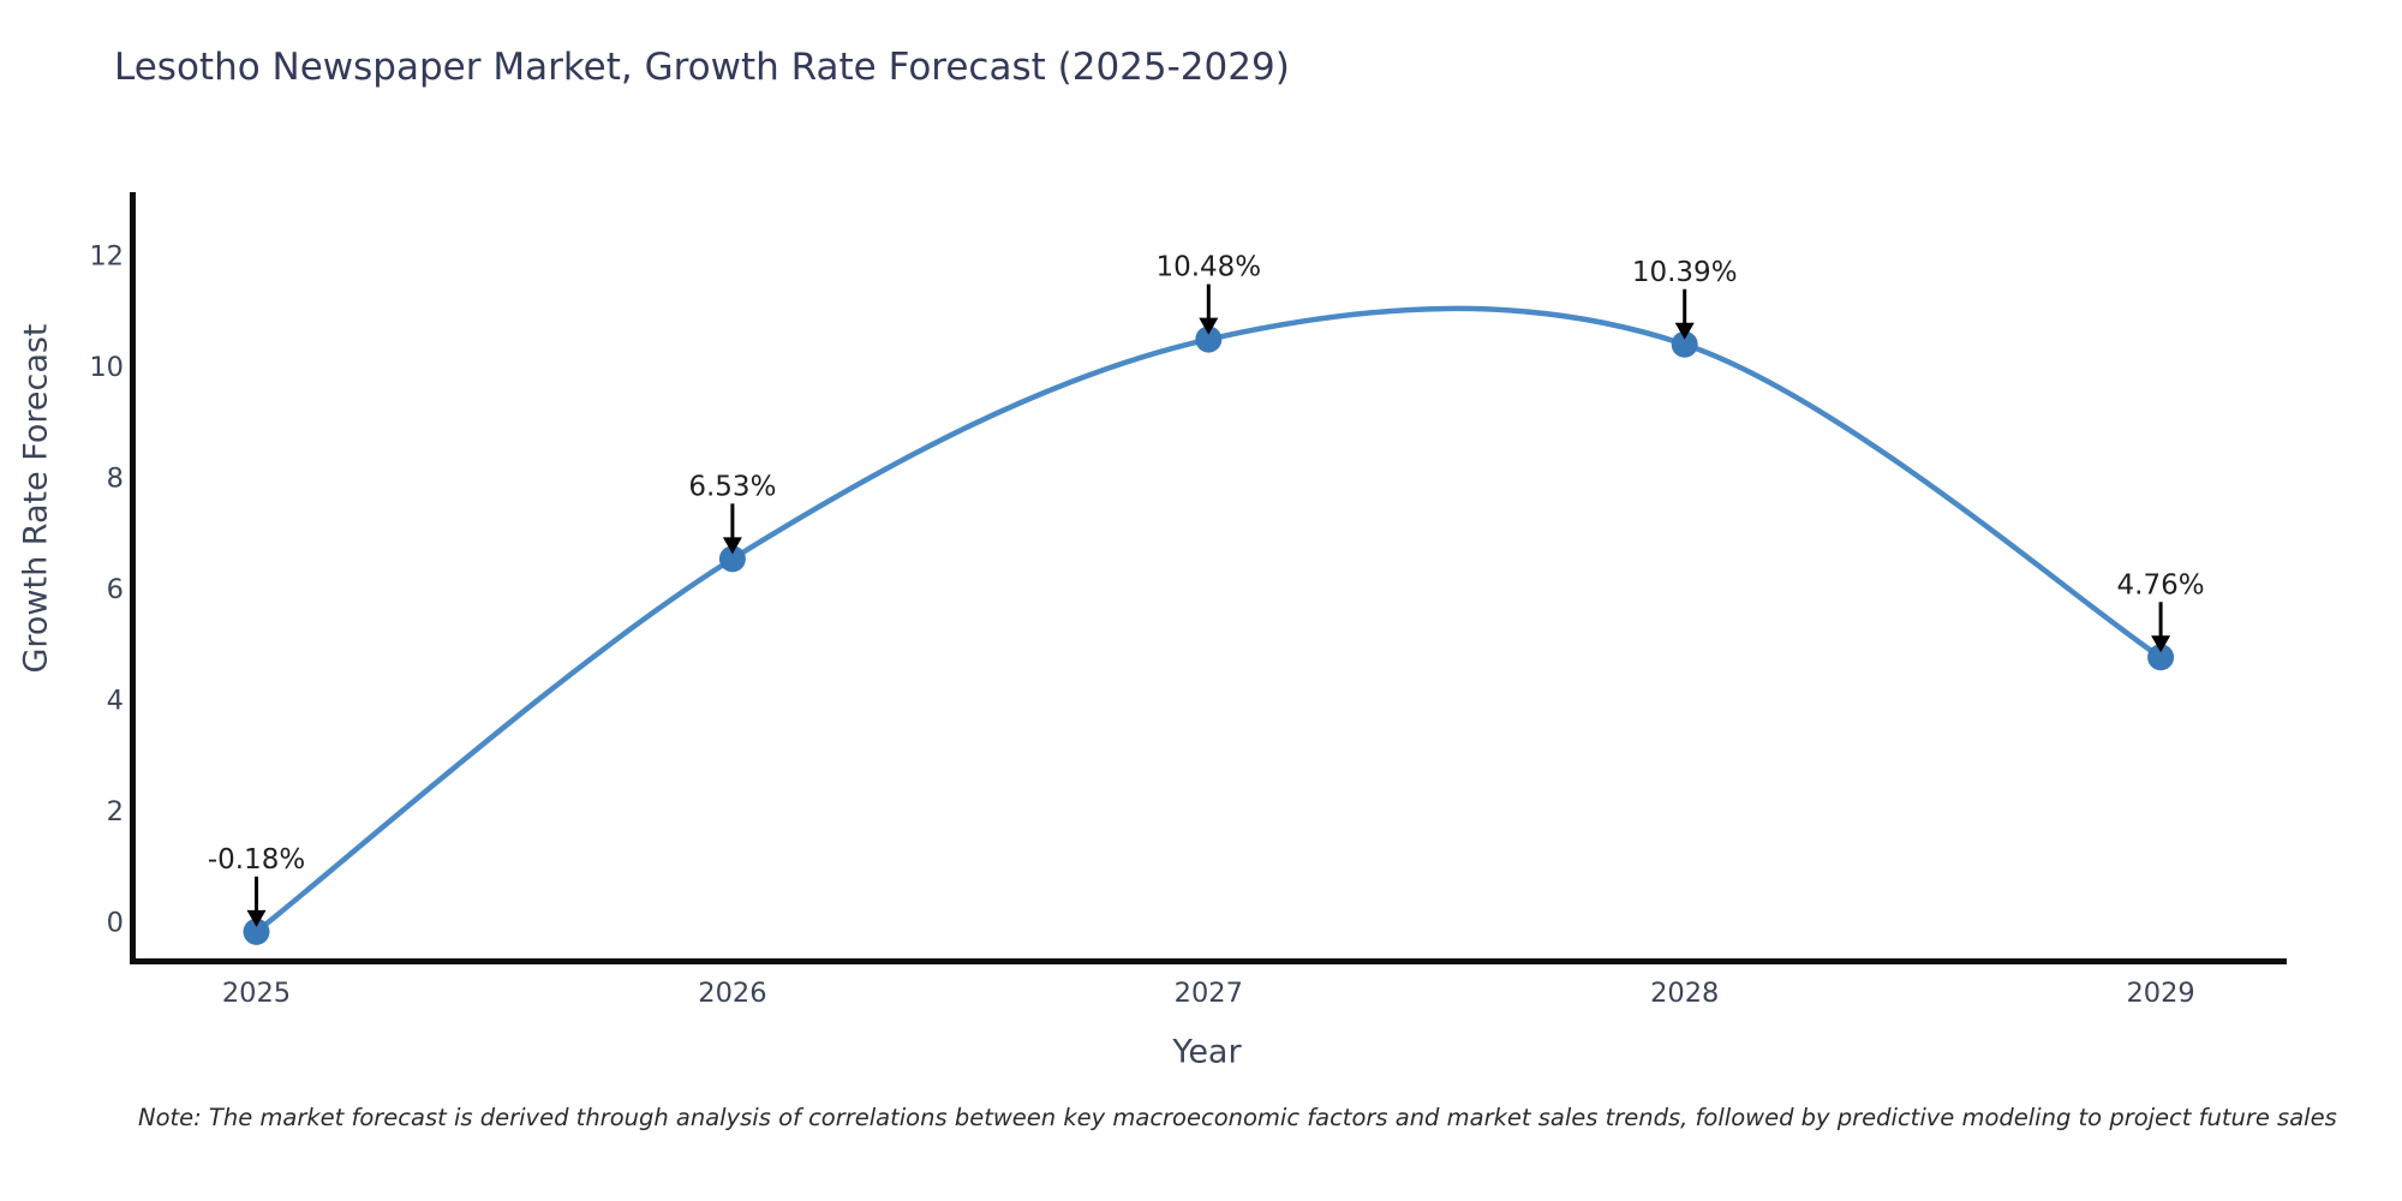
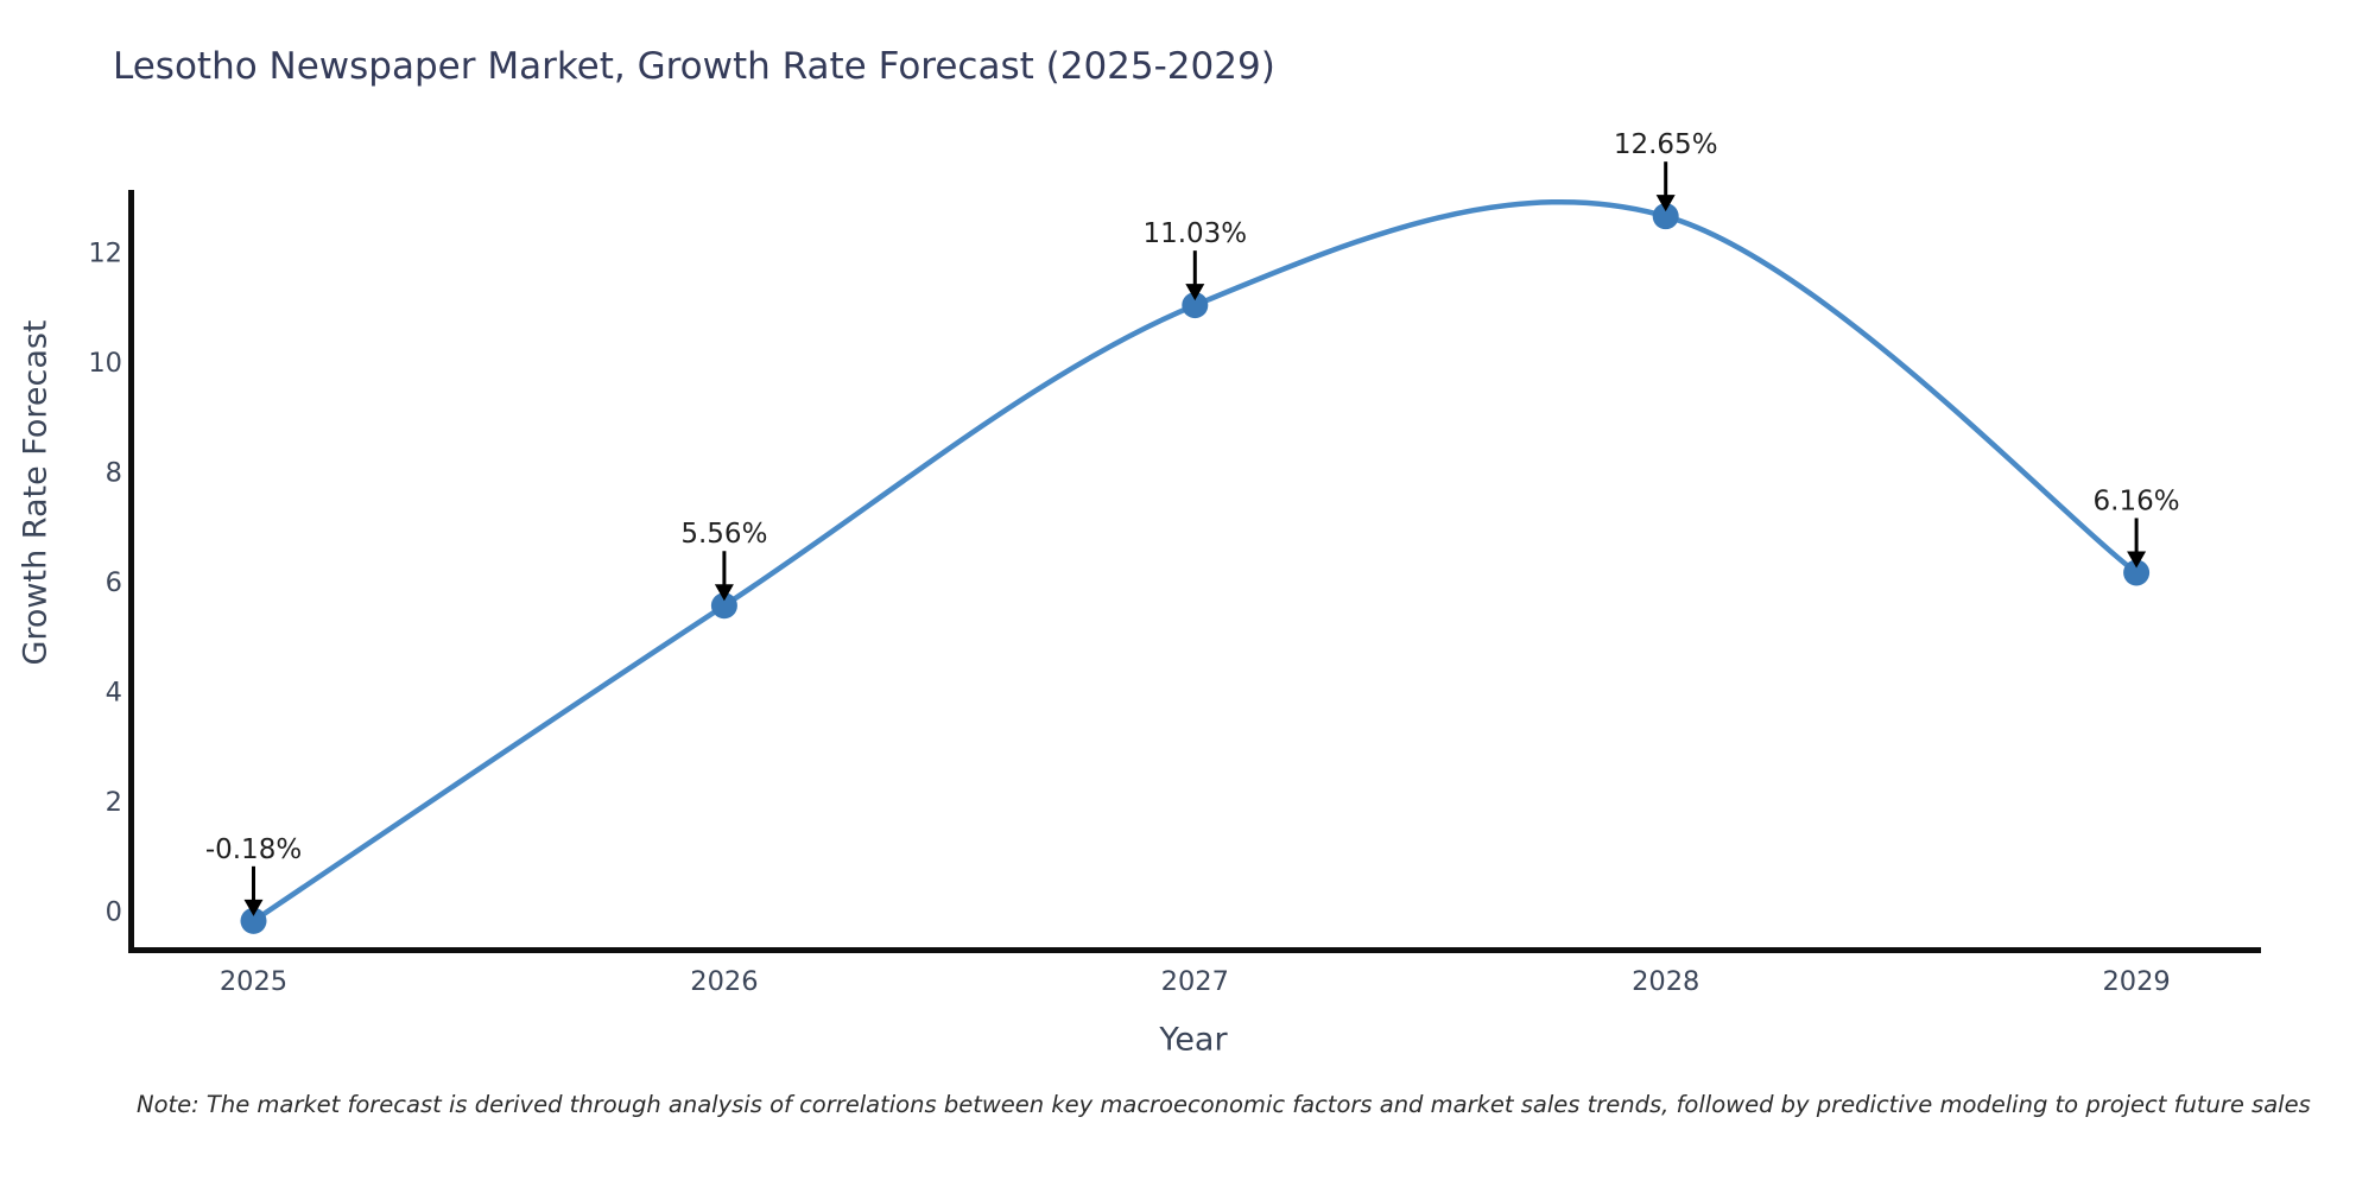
2026: 6.53% -> 5.56%
2027: 10.48% -> 11.03%
2028: 10.39% -> 12.65%
2029: 4.76% -> 6.16%
